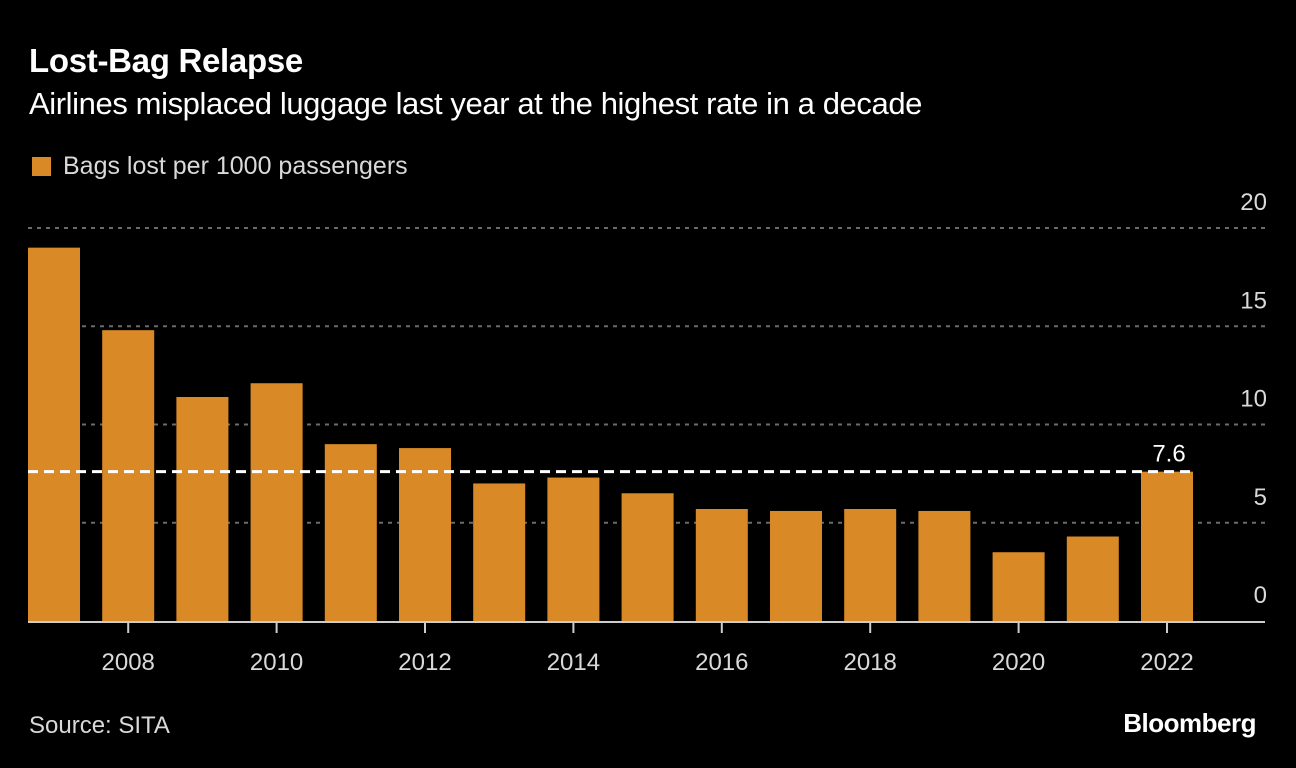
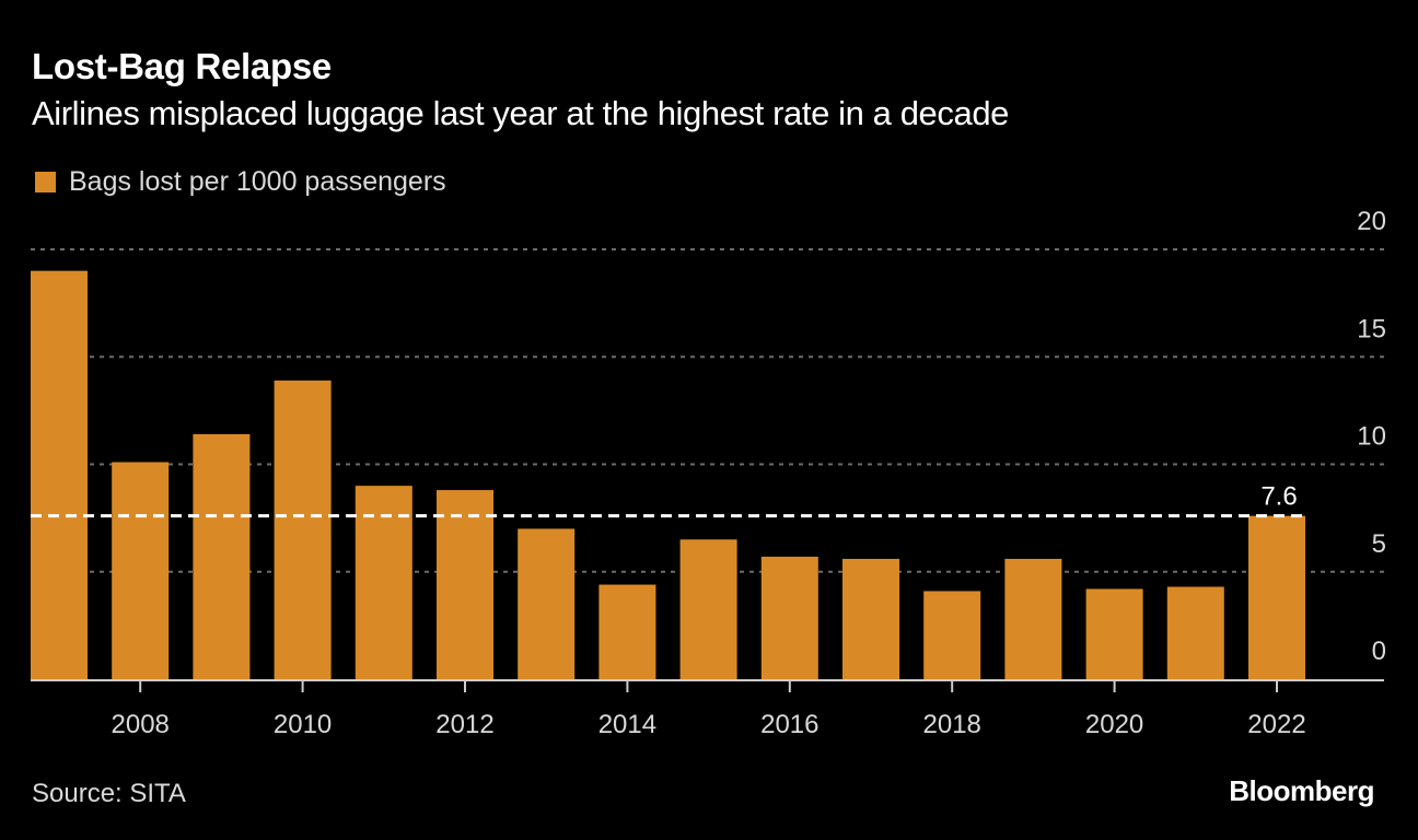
2008: 14.8 -> 10.1
2010: 12.1 -> 13.9
2014: 7.3 -> 4.4
2018: 5.7 -> 4.1
2020: 3.5 -> 4.2
